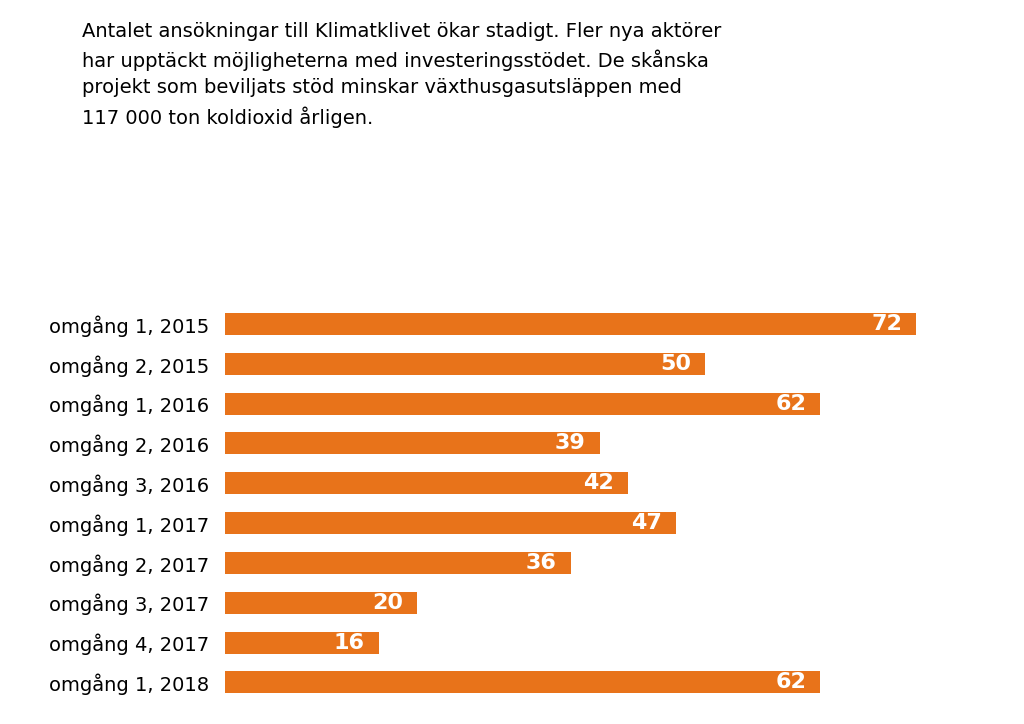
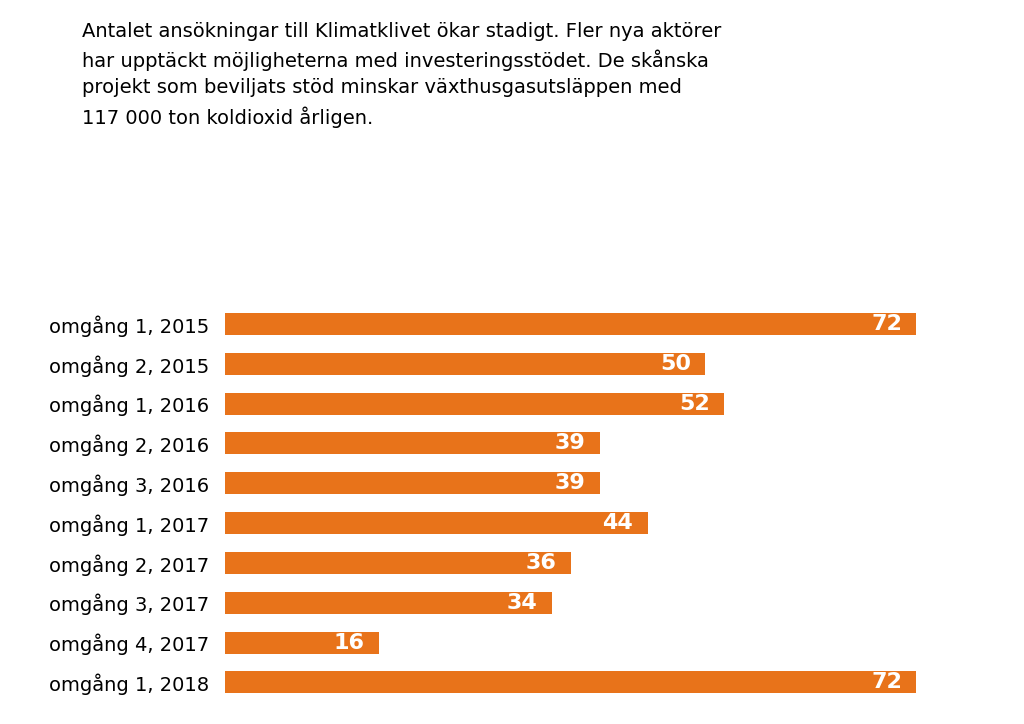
omgång 1, 2016: 62 -> 52
omgång 3, 2016: 42 -> 39
omgång 1, 2017: 47 -> 44
omgång 3, 2017: 20 -> 34
omgång 1, 2018: 62 -> 72
